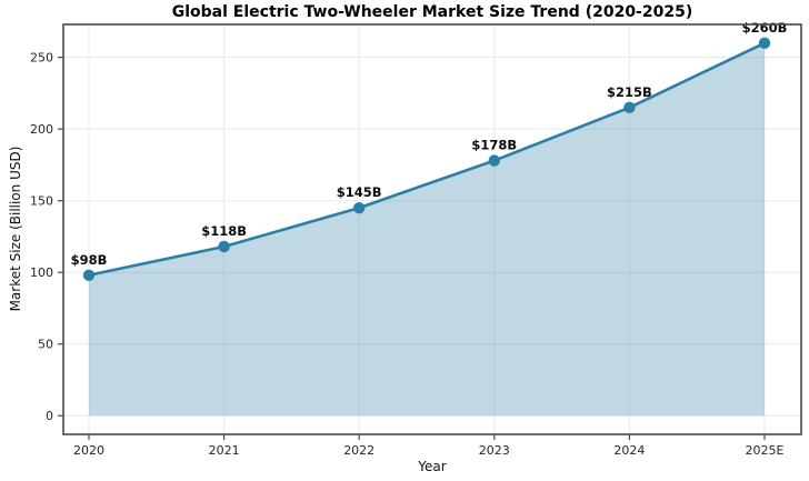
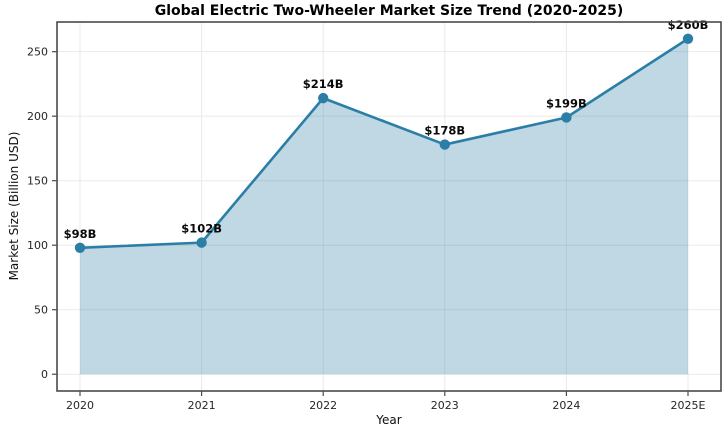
2021: $118B -> $102B
2022: $145B -> $214B
2024: $215B -> $199B
